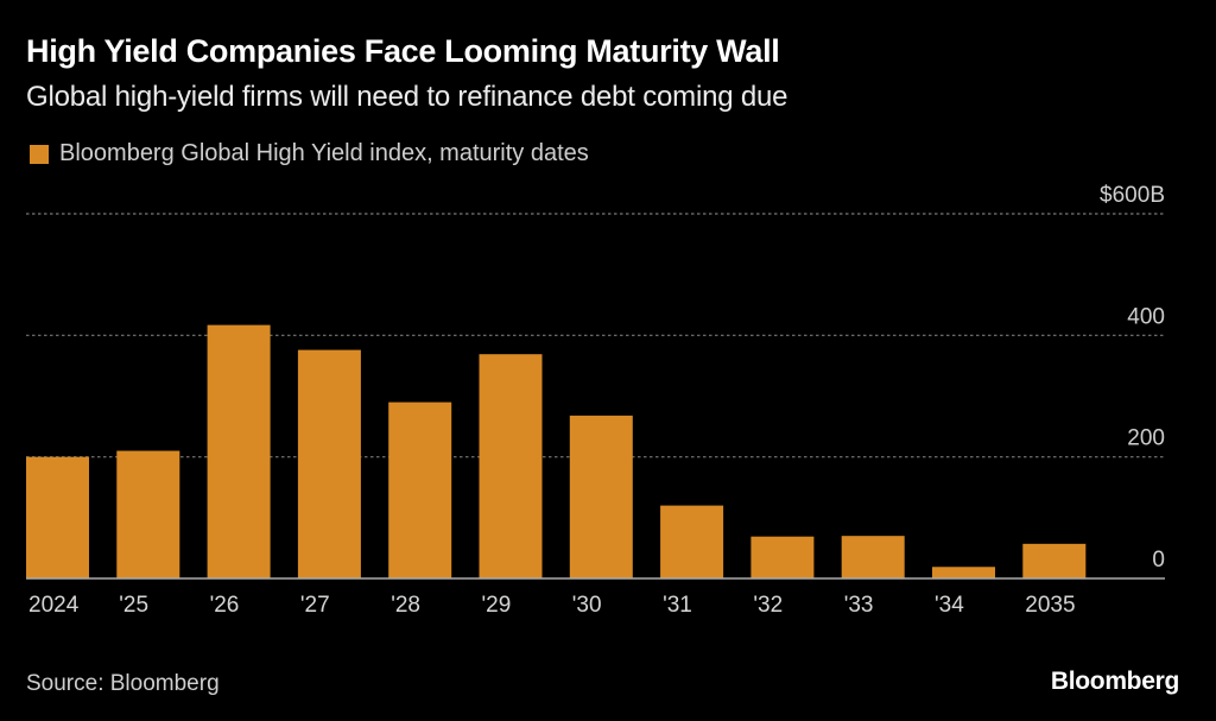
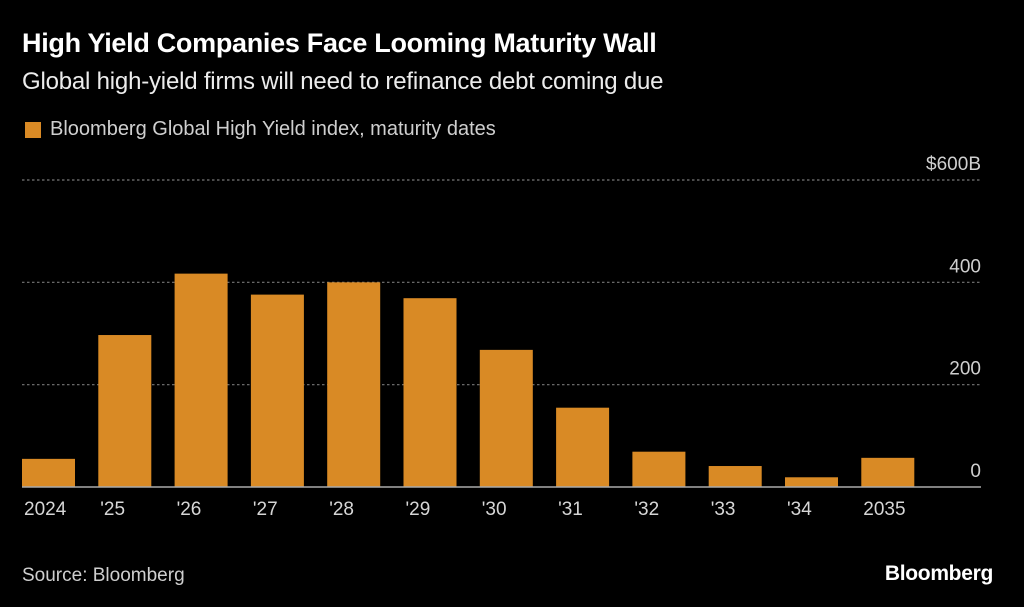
2024: $200B -> $60B
'25: $210B -> $300B
'28: $290B -> $400B
'31: $120B -> $160B
'33: $70B -> $40B
